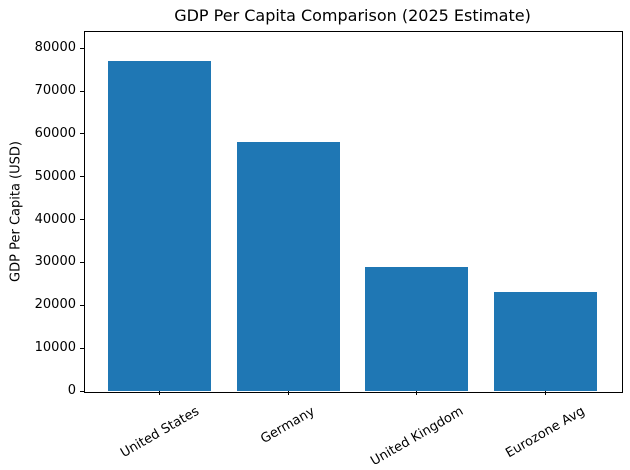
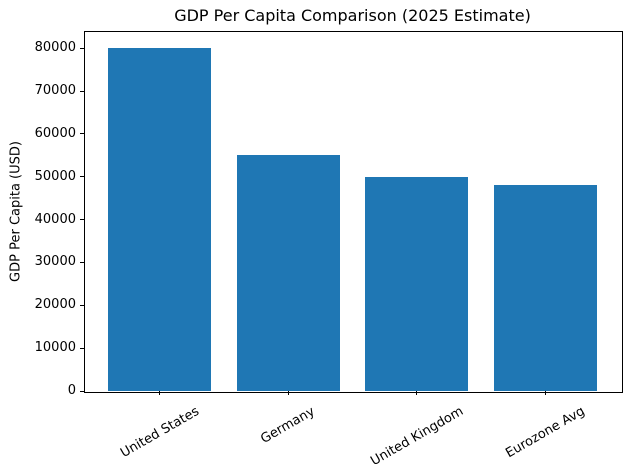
United States: 77000 -> 80000
Germany: 58000 -> 55000
United Kingdom: 29000 -> 50000
Eurozone Avg: 23000 -> 48000
